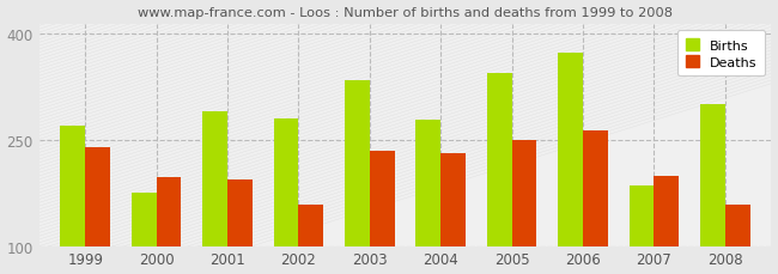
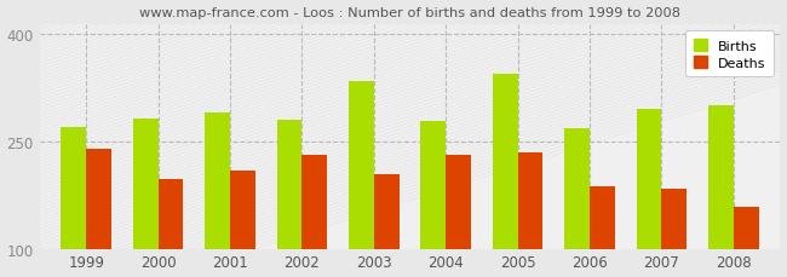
Births/2000: 176 -> 282
Deaths/2001: 194 -> 210
Deaths/2002: 158 -> 232
Deaths/2003: 234 -> 204
Deaths/2005: 250 -> 234
Births/2006: 374 -> 268
Deaths/2006: 264 -> 188
Births/2007: 186 -> 295
Deaths/2007: 200 -> 184
